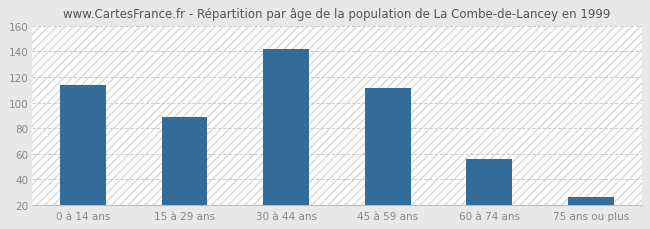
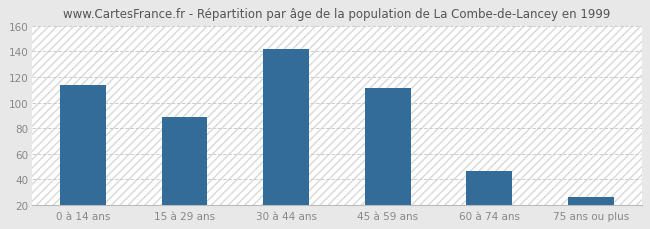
60 à 74 ans: 56 -> 47
